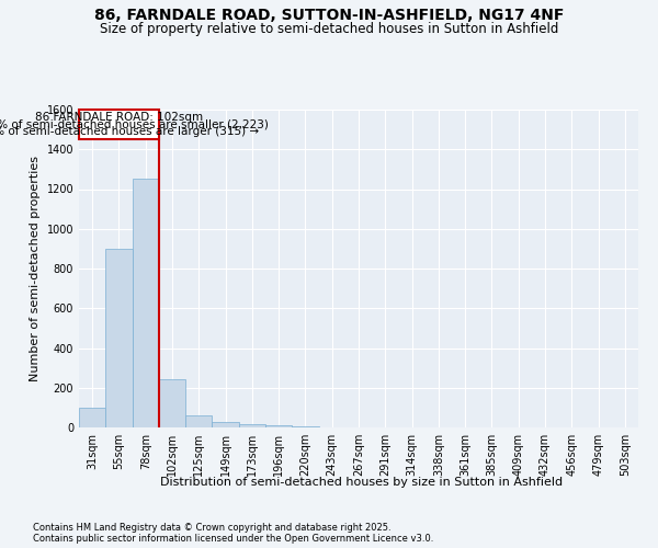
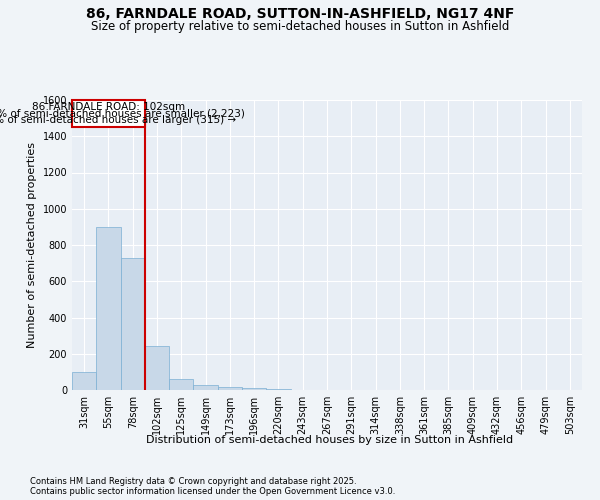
78sqm: 1250 -> 730
